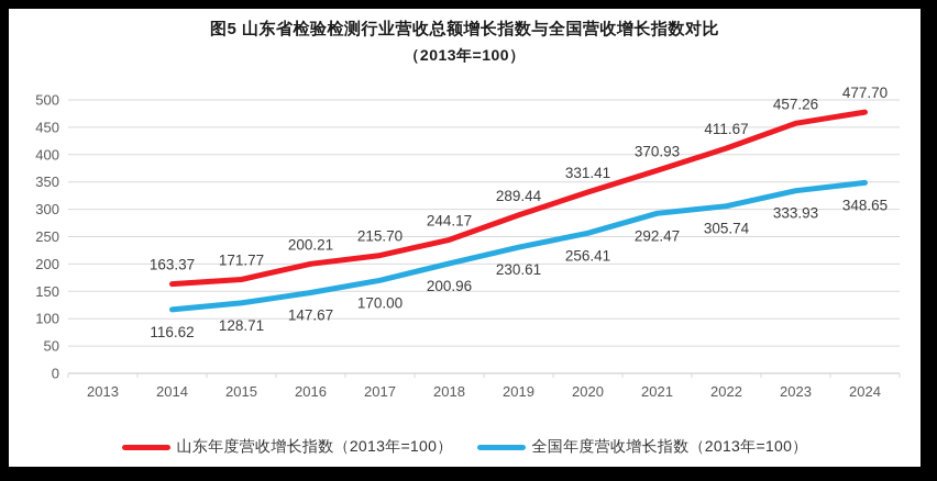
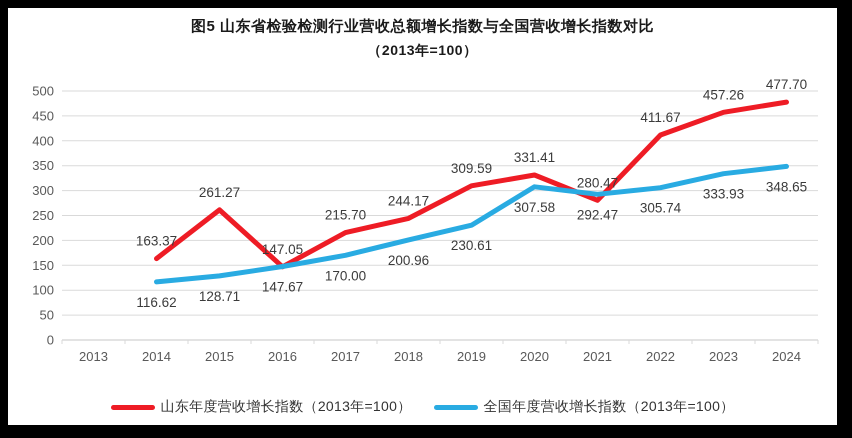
山东年度营收增长指数（2013年=100）/2015: 171.77 -> 261.27
山东年度营收增长指数（2013年=100）/2016: 200.21 -> 147.05
山东年度营收增长指数（2013年=100）/2019: 289.44 -> 309.59
全国年度营收增长指数（2013年=100）/2020: 256.41 -> 307.58
山东年度营收增长指数（2013年=100）/2021: 370.93 -> 280.47
